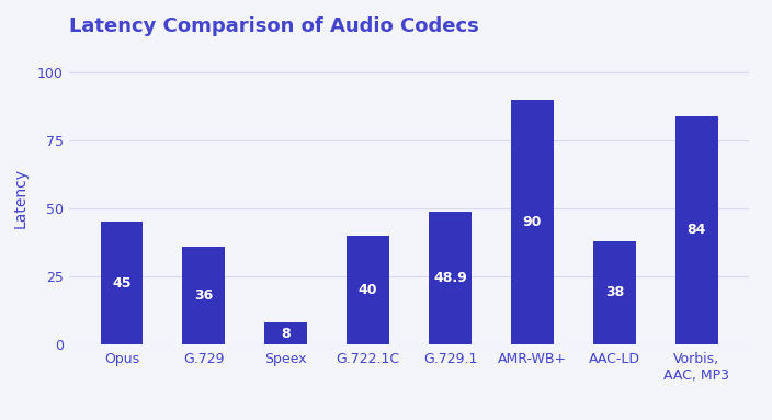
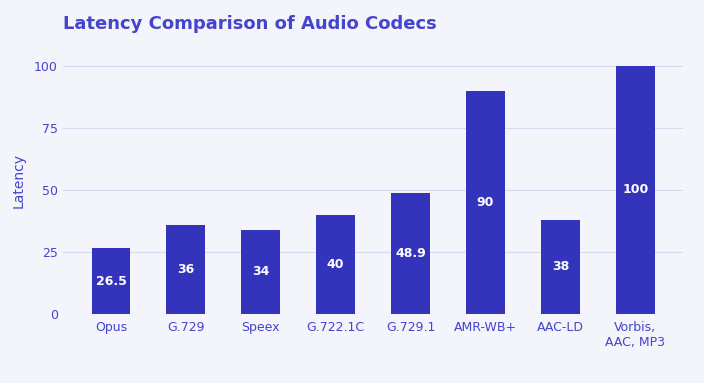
Opus: 45 -> 26.5
Speex: 8 -> 34
Vorbis, AAC, MP3: 84 -> 100
